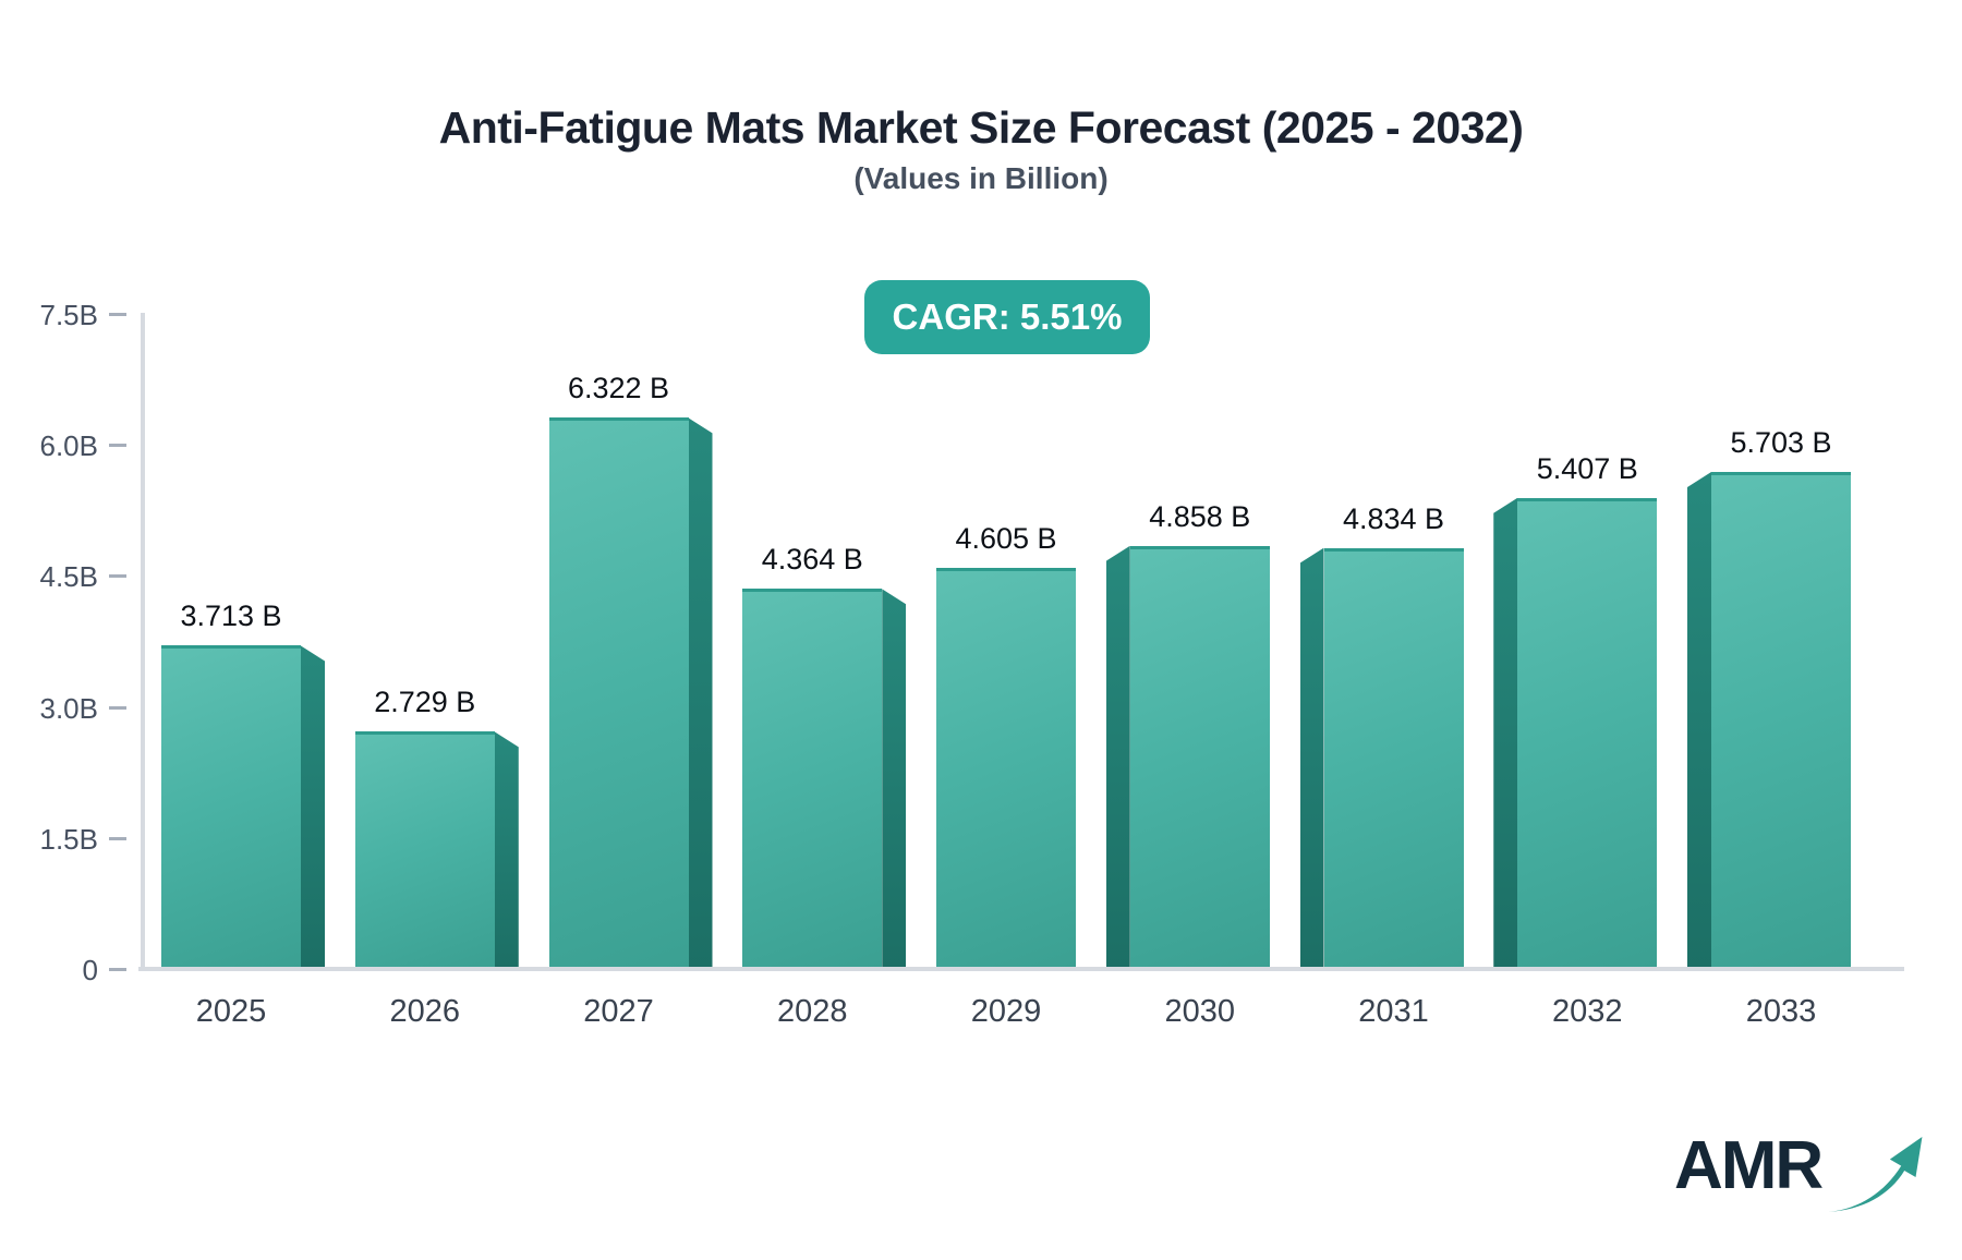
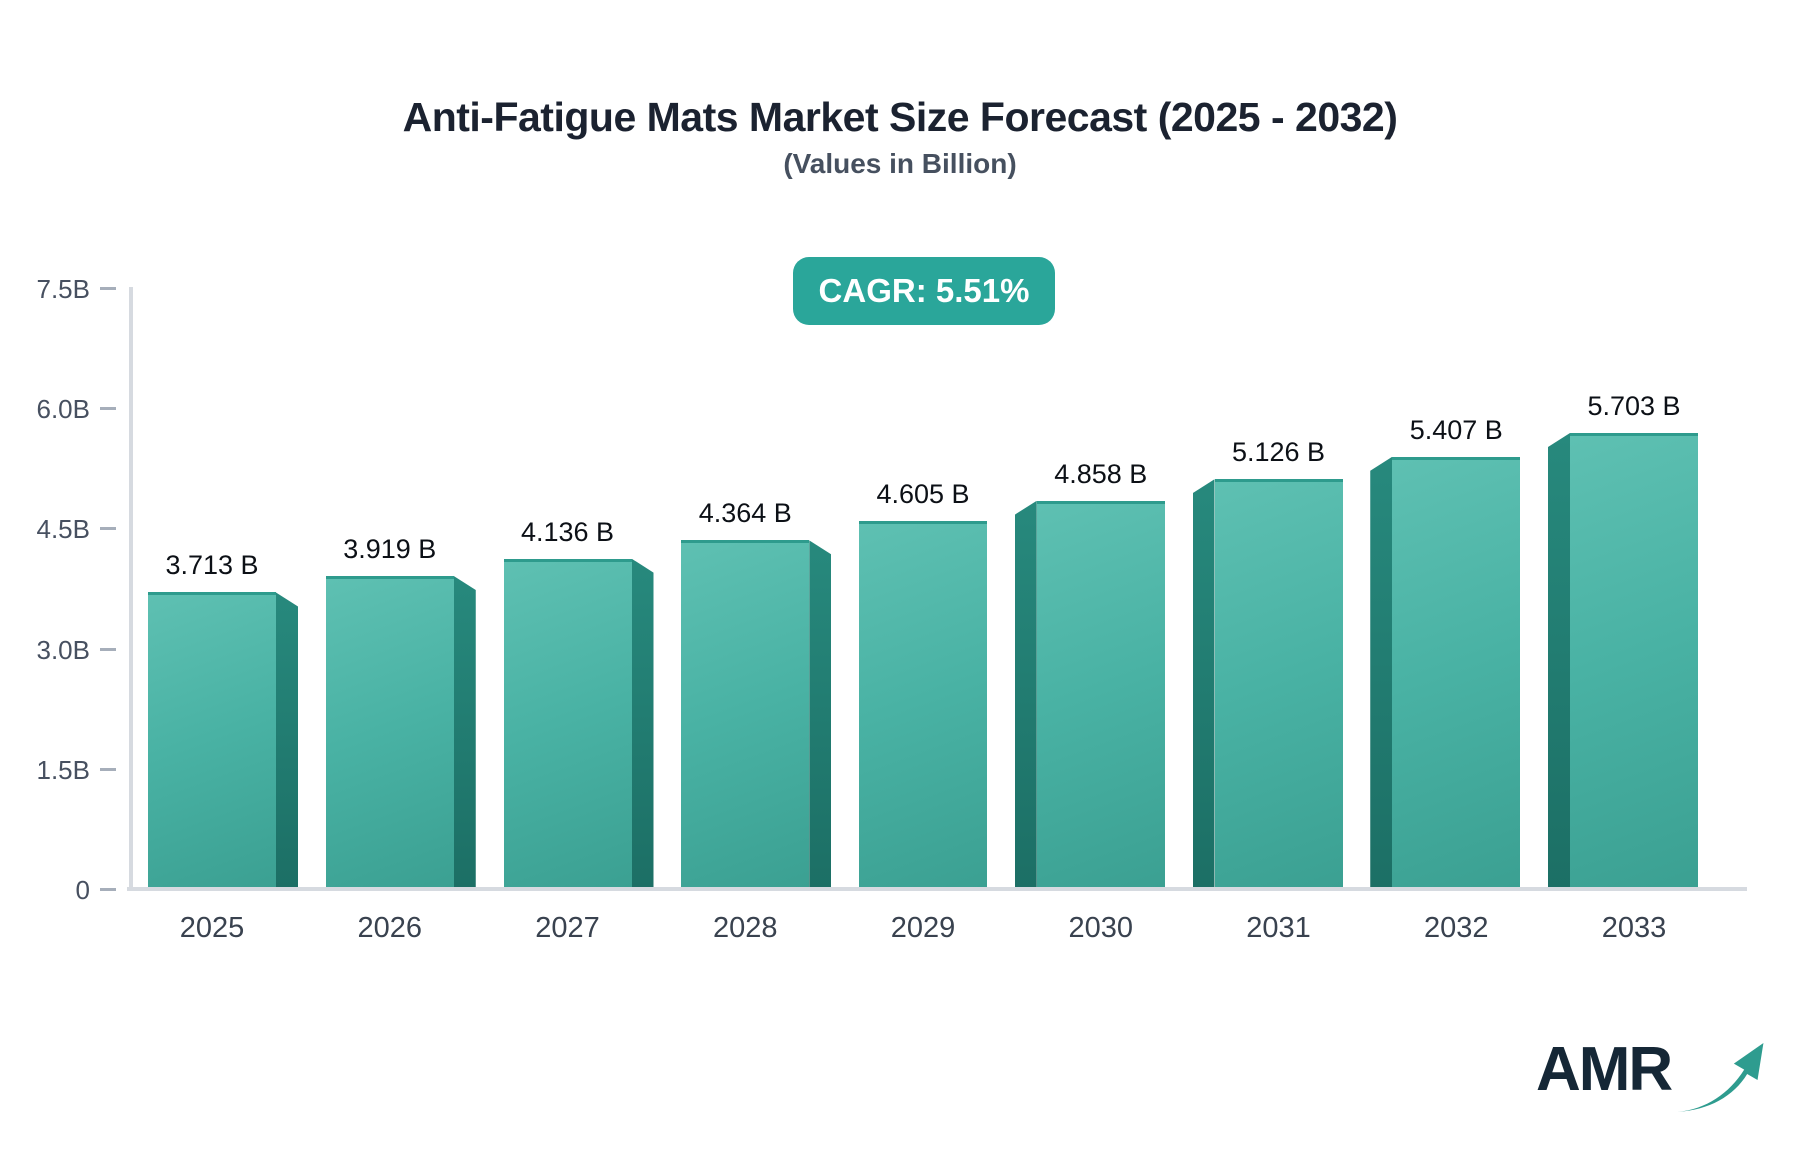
2026: 2.729 -> 3.919
2027: 6.322 -> 4.136
2031: 4.834 -> 5.126
